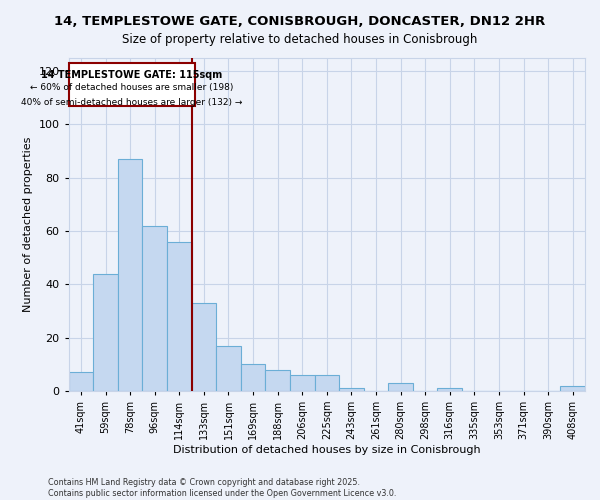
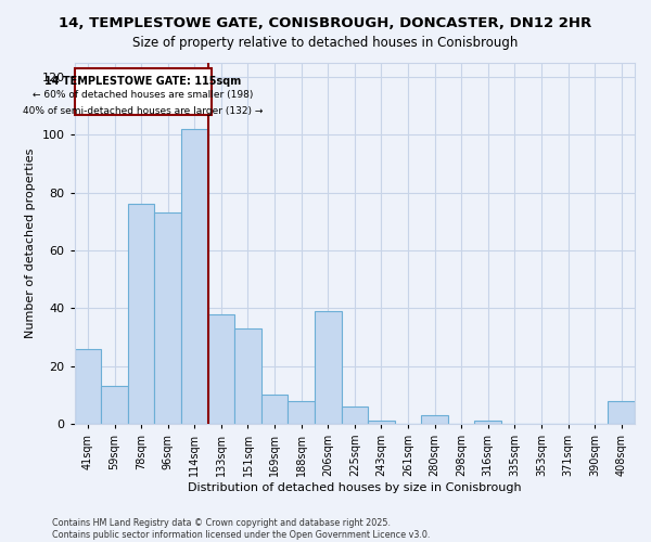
41sqm: 7 -> 26
59sqm: 44 -> 13
78sqm: 87 -> 76
96sqm: 62 -> 73
114sqm: 56 -> 102
133sqm: 33 -> 38
151sqm: 17 -> 33
206sqm: 6 -> 39
408sqm: 2 -> 8
